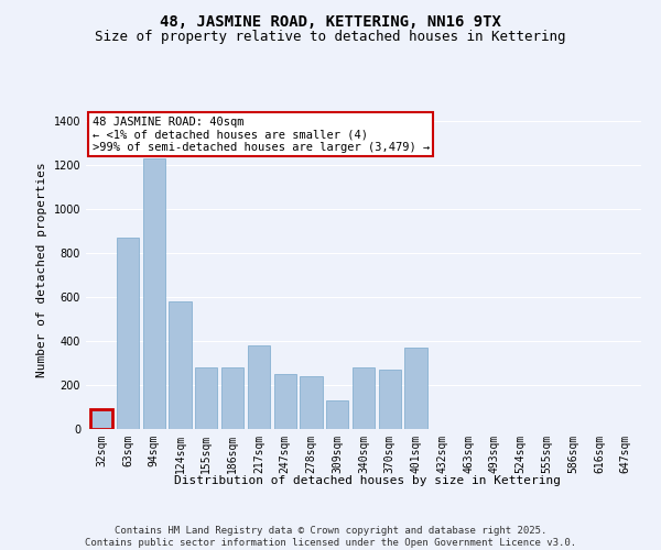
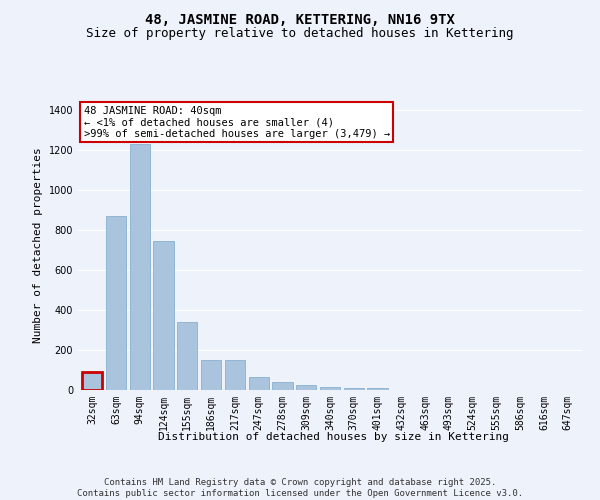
124sqm: 580 -> 740
155sqm: 280 -> 340
186sqm: 280 -> 150
217sqm: 380 -> 150
247sqm: 250 -> 60
278sqm: 240 -> 40
309sqm: 130 -> 20
340sqm: 280 -> 20
370sqm: 270 -> 10
401sqm: 370 -> 10
